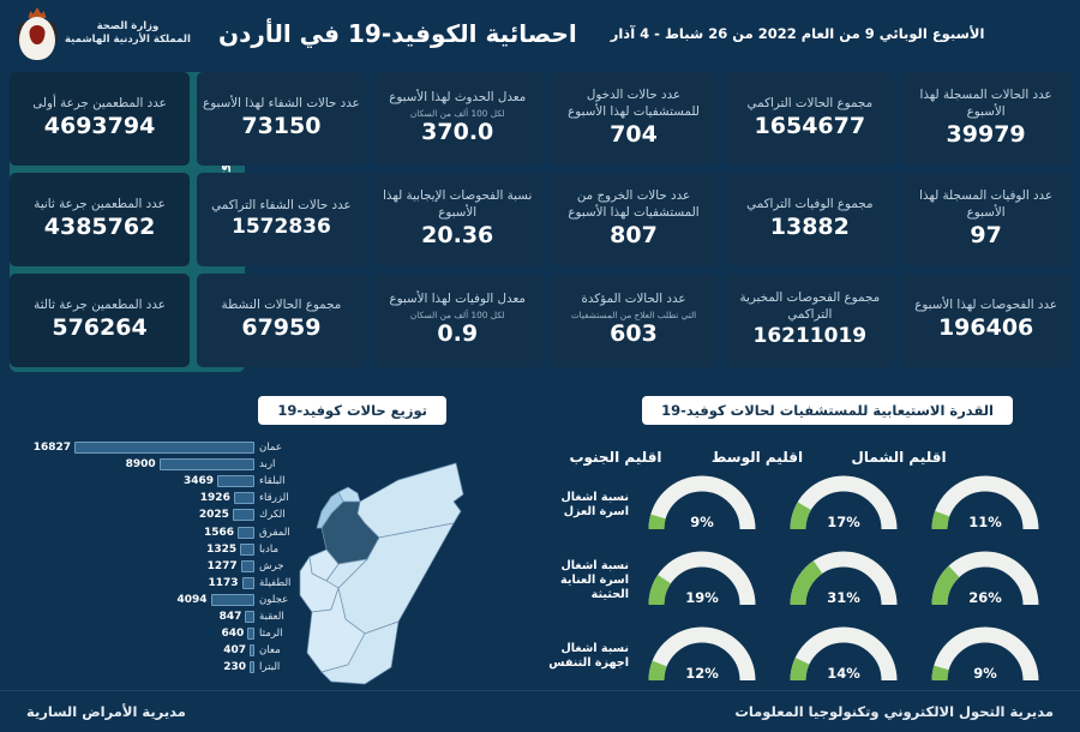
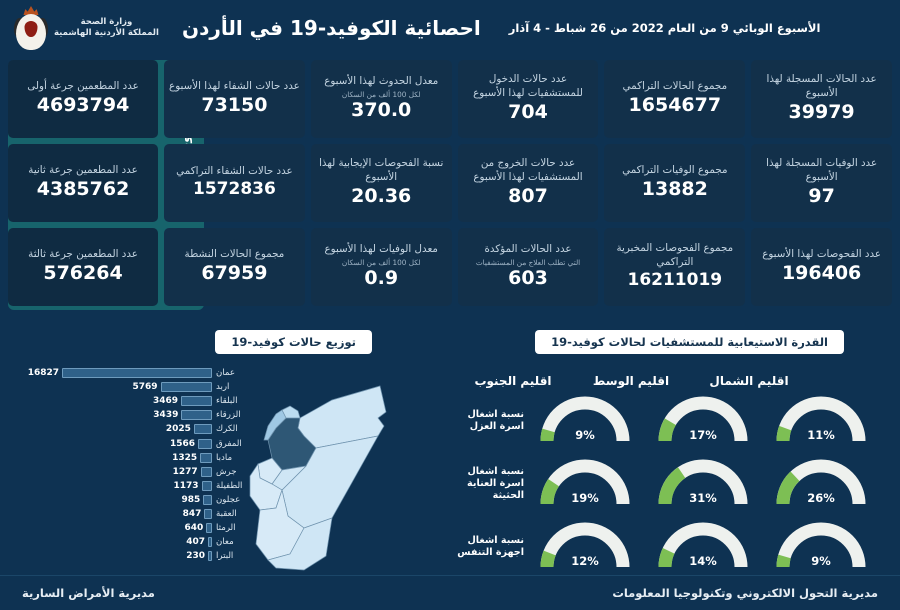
اربد: 8900 -> 5769
الزرقاء: 1926 -> 3439
عجلون: 4094 -> 985
